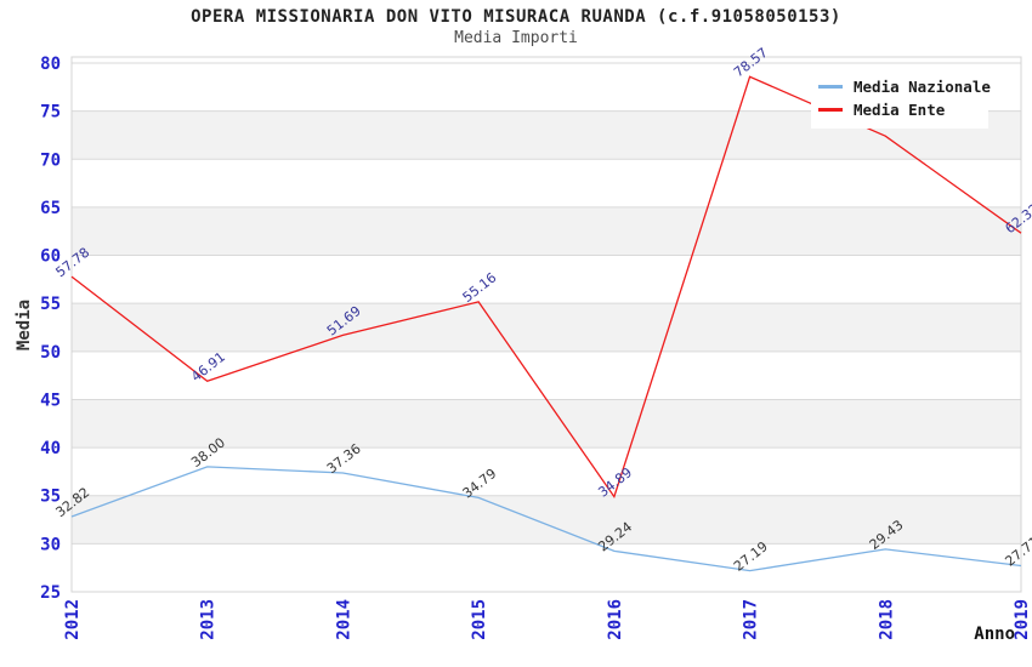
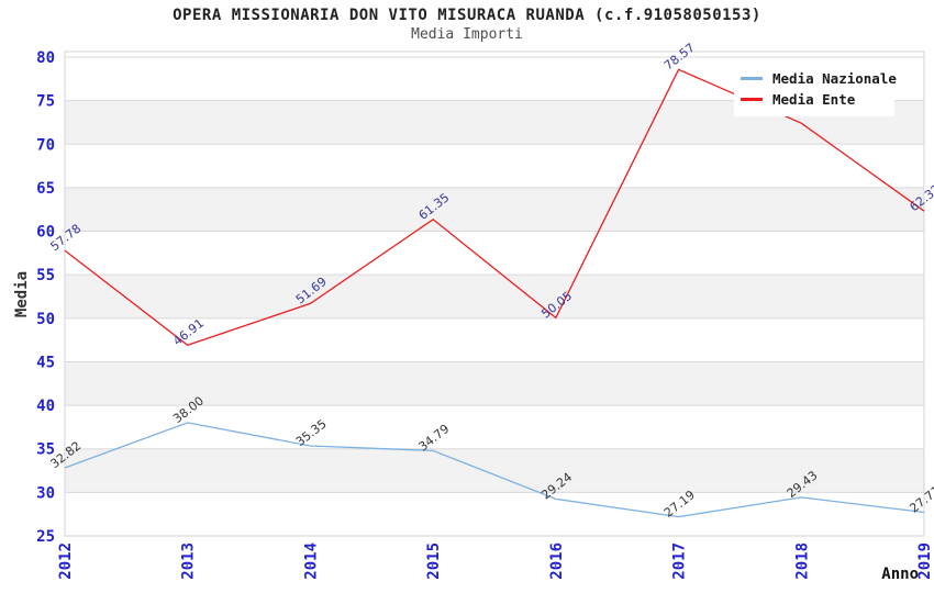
Media Nazionale/2014: 37.36 -> 35.35
Media Ente/2015: 55.16 -> 61.35
Media Ente/2016: 34.89 -> 50.05
